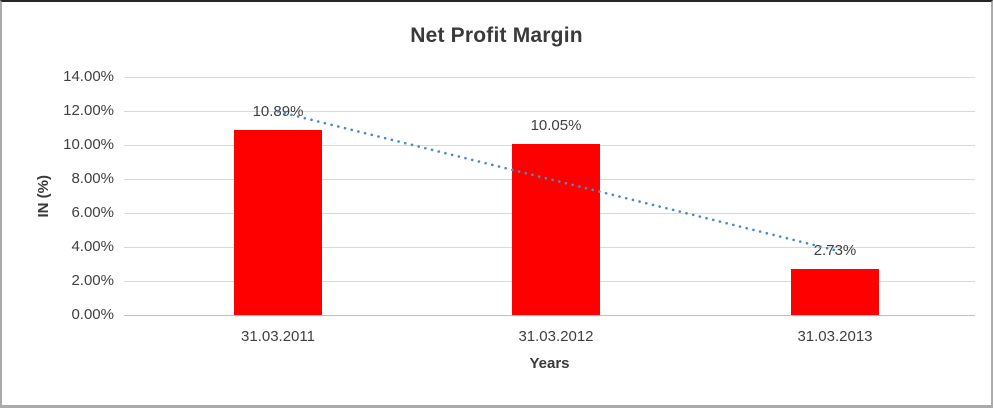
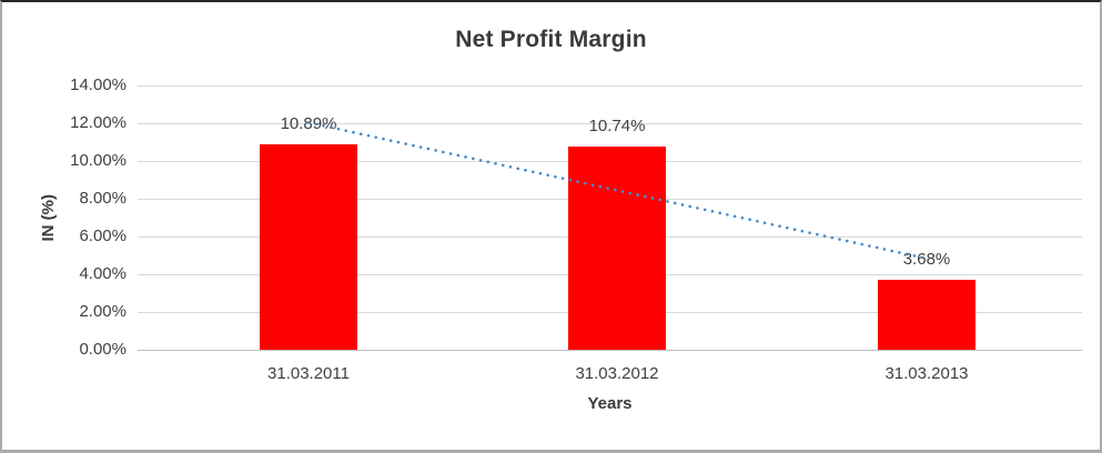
31.03.2012: 10.05% -> 10.74%
31.03.2013: 2.73% -> 3.68%
